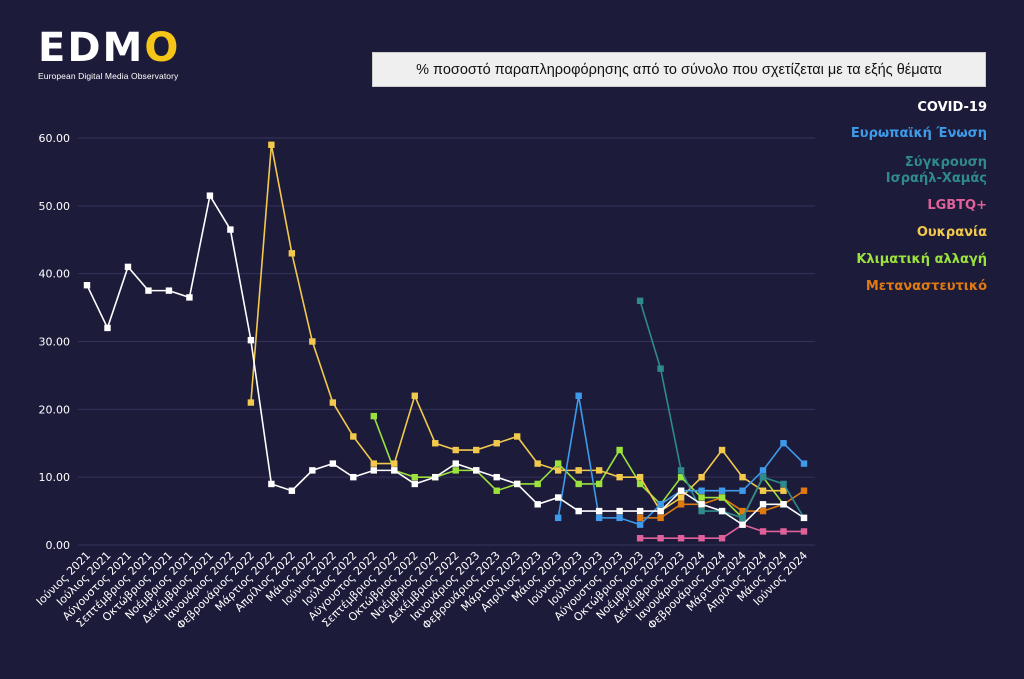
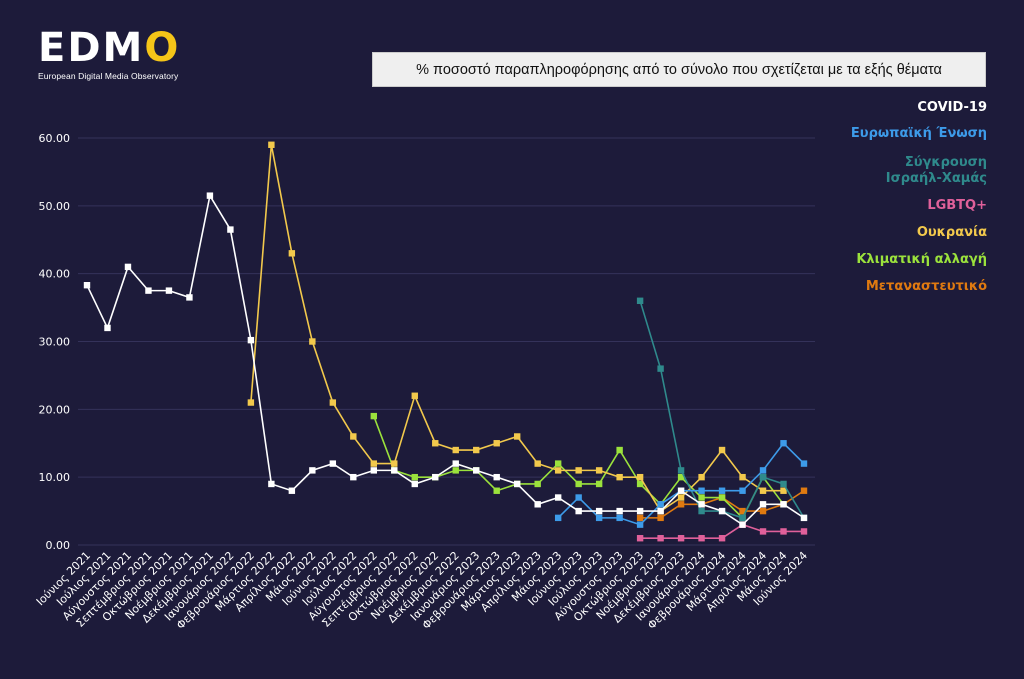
Ευρωπαϊκή Ένωση/Ιούνιος 2023: 22 -> 7
